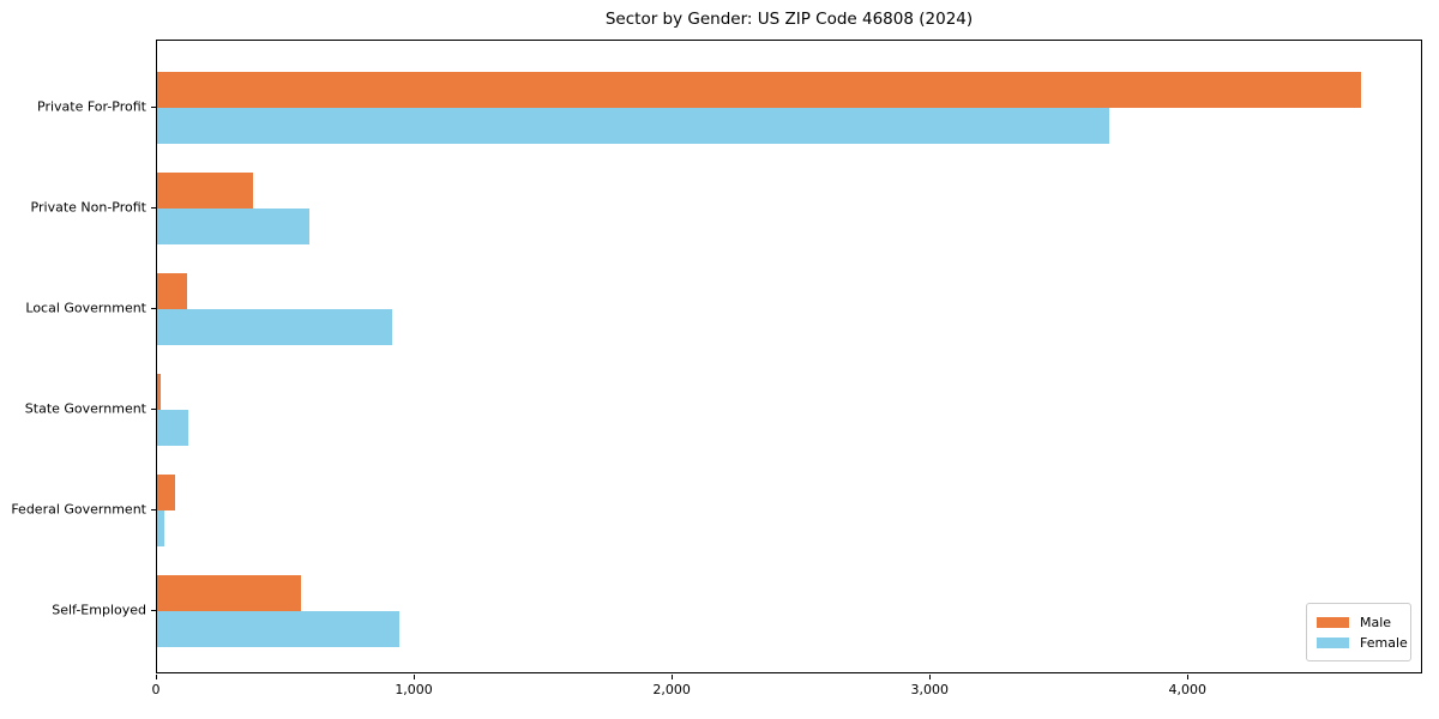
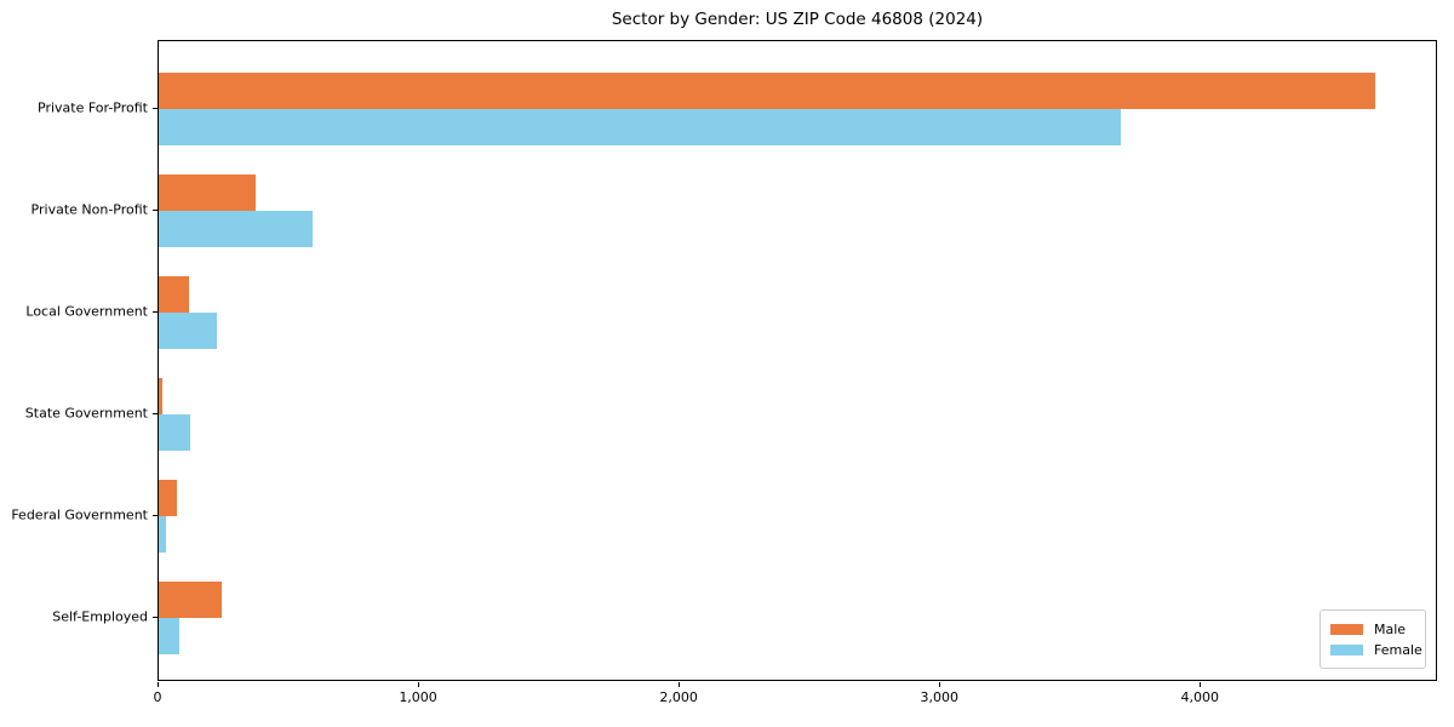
Female/Local Government: 910 -> 220
Male/Self-Employed: 560 -> 240
Female/Self-Employed: 940 -> 80
